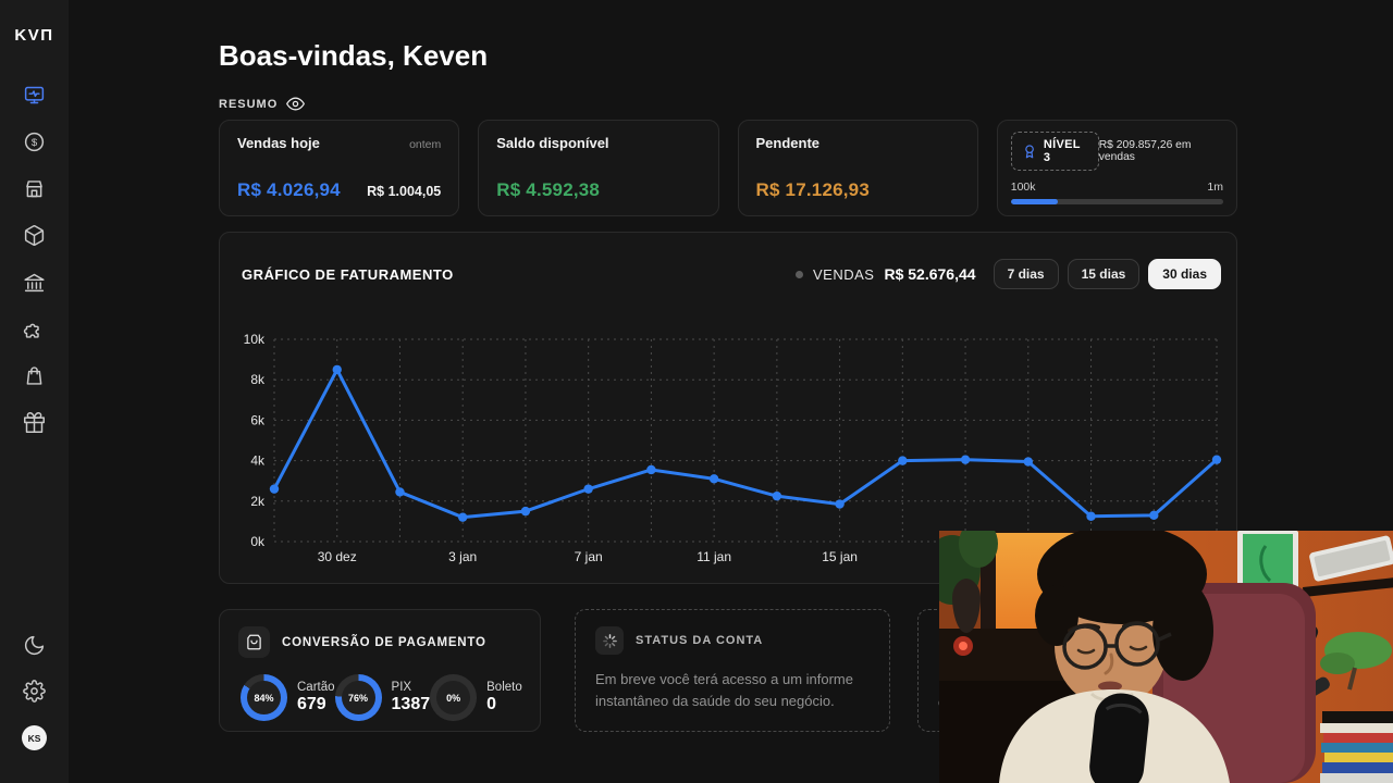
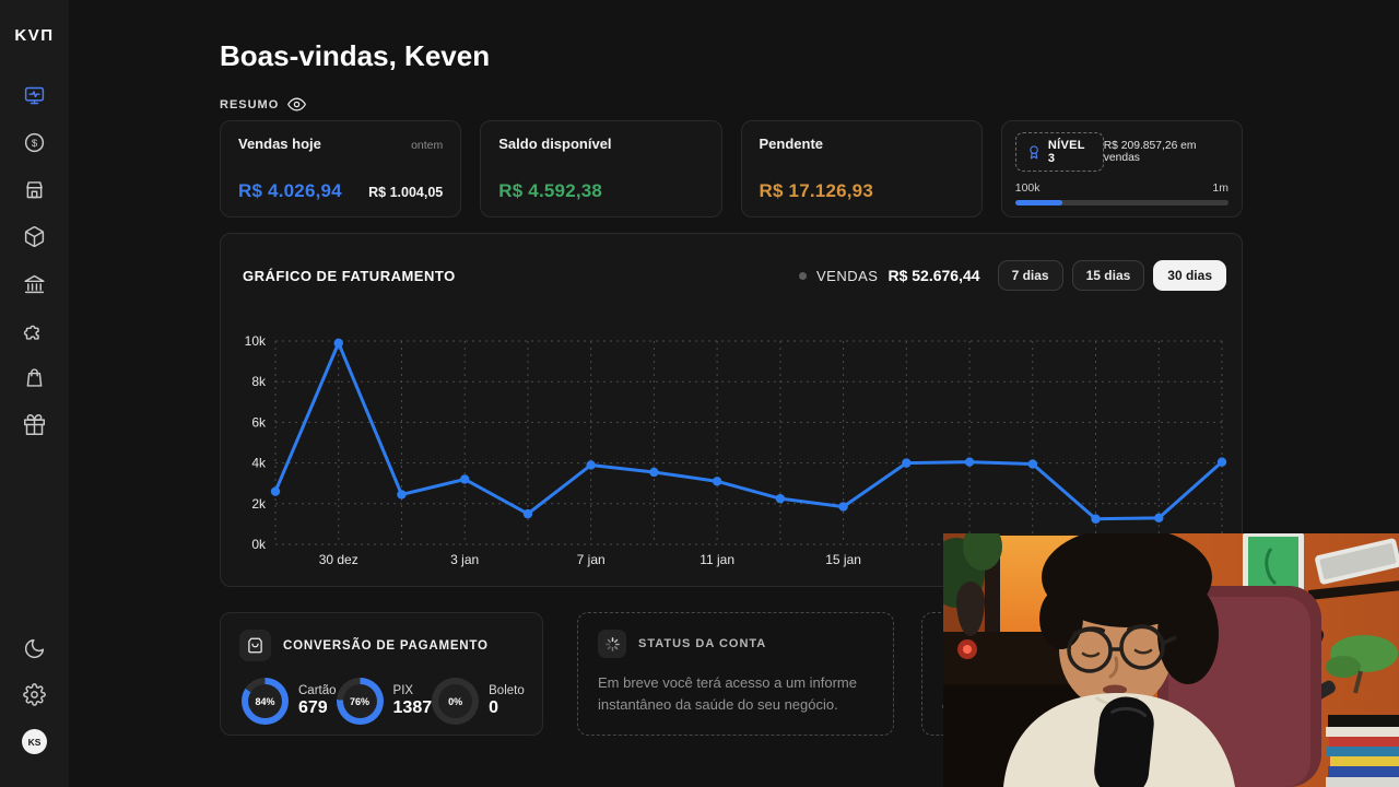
30 dez: 8.5k -> 9.9k
3 jan: 1.2k -> 3.2k
7 jan: 2.6k -> 3.9k
